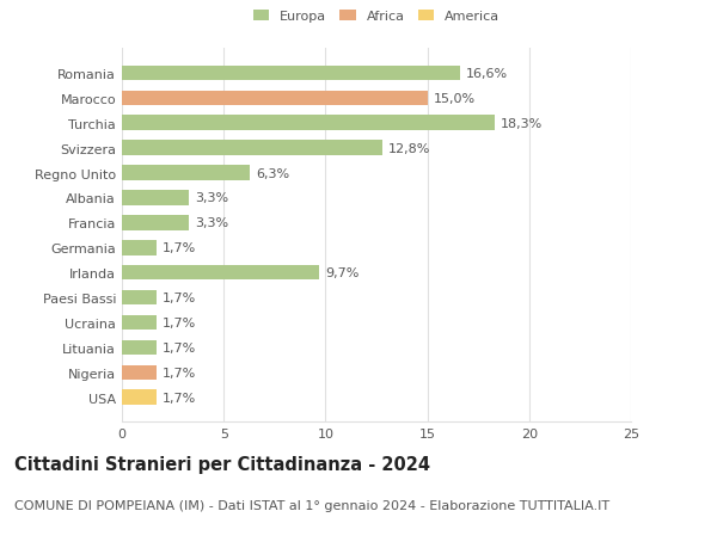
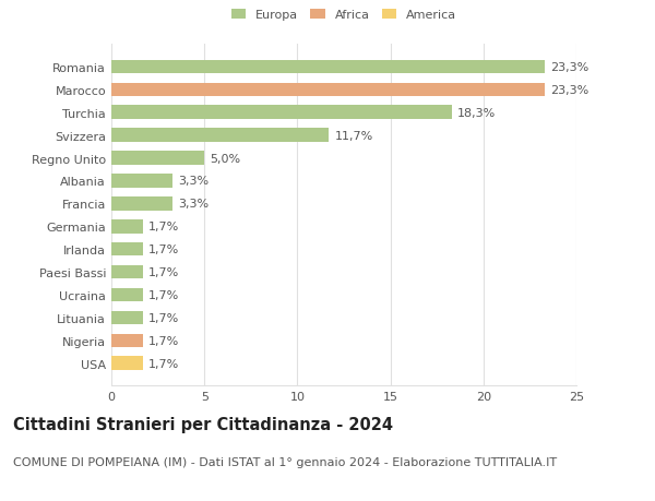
Romania: 16,6% -> 23,3%
Marocco: 15,0% -> 23,3%
Svizzera: 12,8% -> 11,7%
Regno Unito: 6,3% -> 5,0%
Irlanda: 9,7% -> 1,7%
